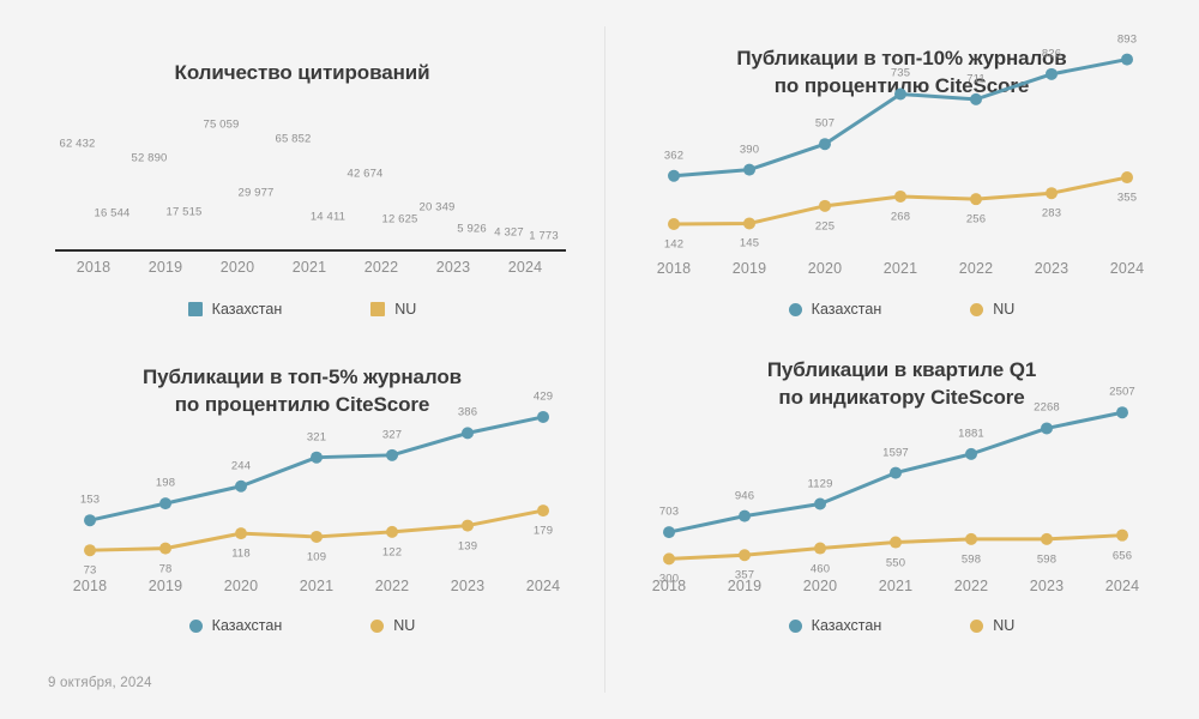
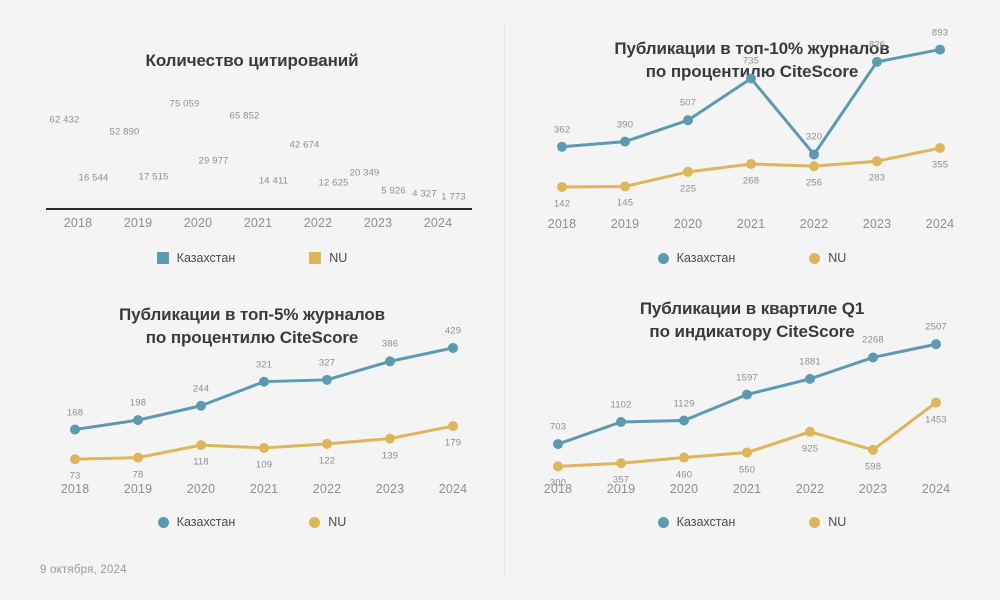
Публикации в топ-10% журналов по процентилю CiteScore/Казахстан/2022: 711 -> 320
Публикации в топ-5% журналов по процентилю CiteScore/Казахстан/2018: 153 -> 168
Публикации в квартиле Q1 по индикатору CiteScore/Казахстан/2019: 946 -> 1102
Публикации в квартиле Q1 по индикатору CiteScore/NU/2022: 598 -> 925
Публикации в квартиле Q1 по индикатору CiteScore/NU/2024: 656 -> 1453
